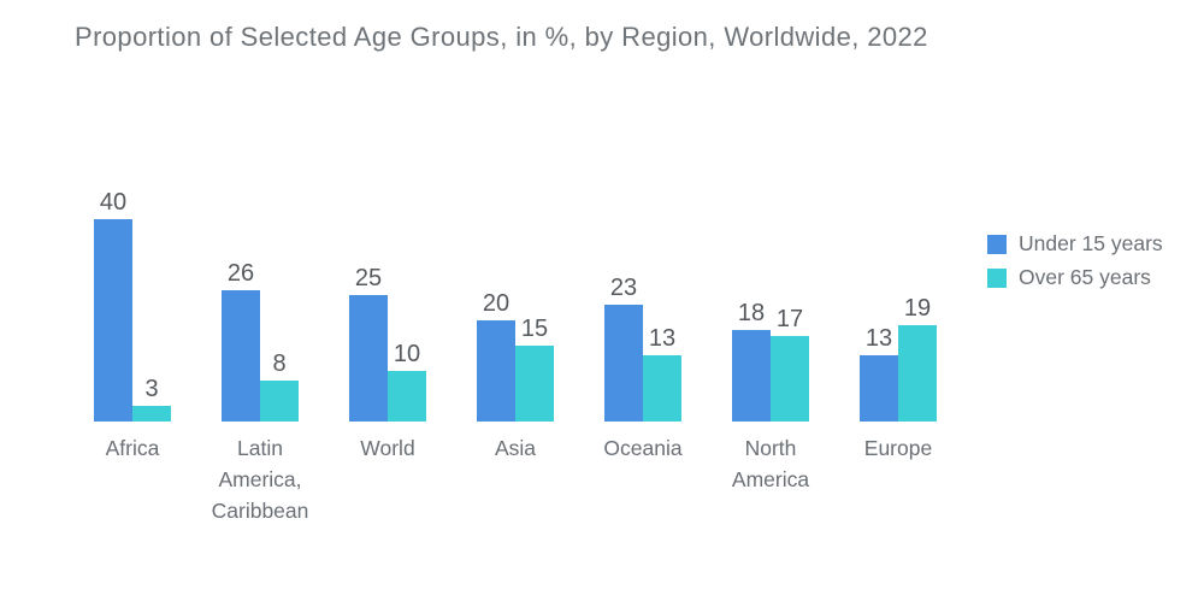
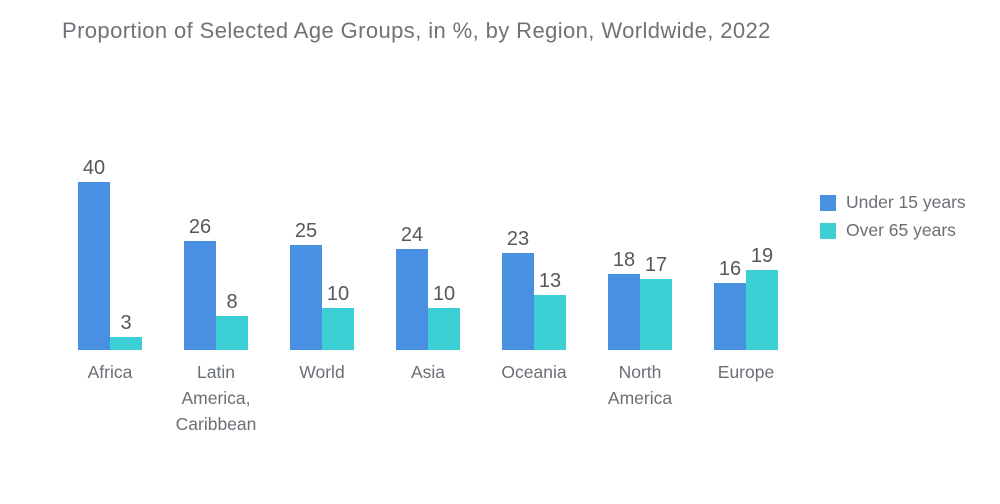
Under 15 years/Asia: 20 -> 24
Over 65 years/Asia: 15 -> 10
Under 15 years/Europe: 13 -> 16
